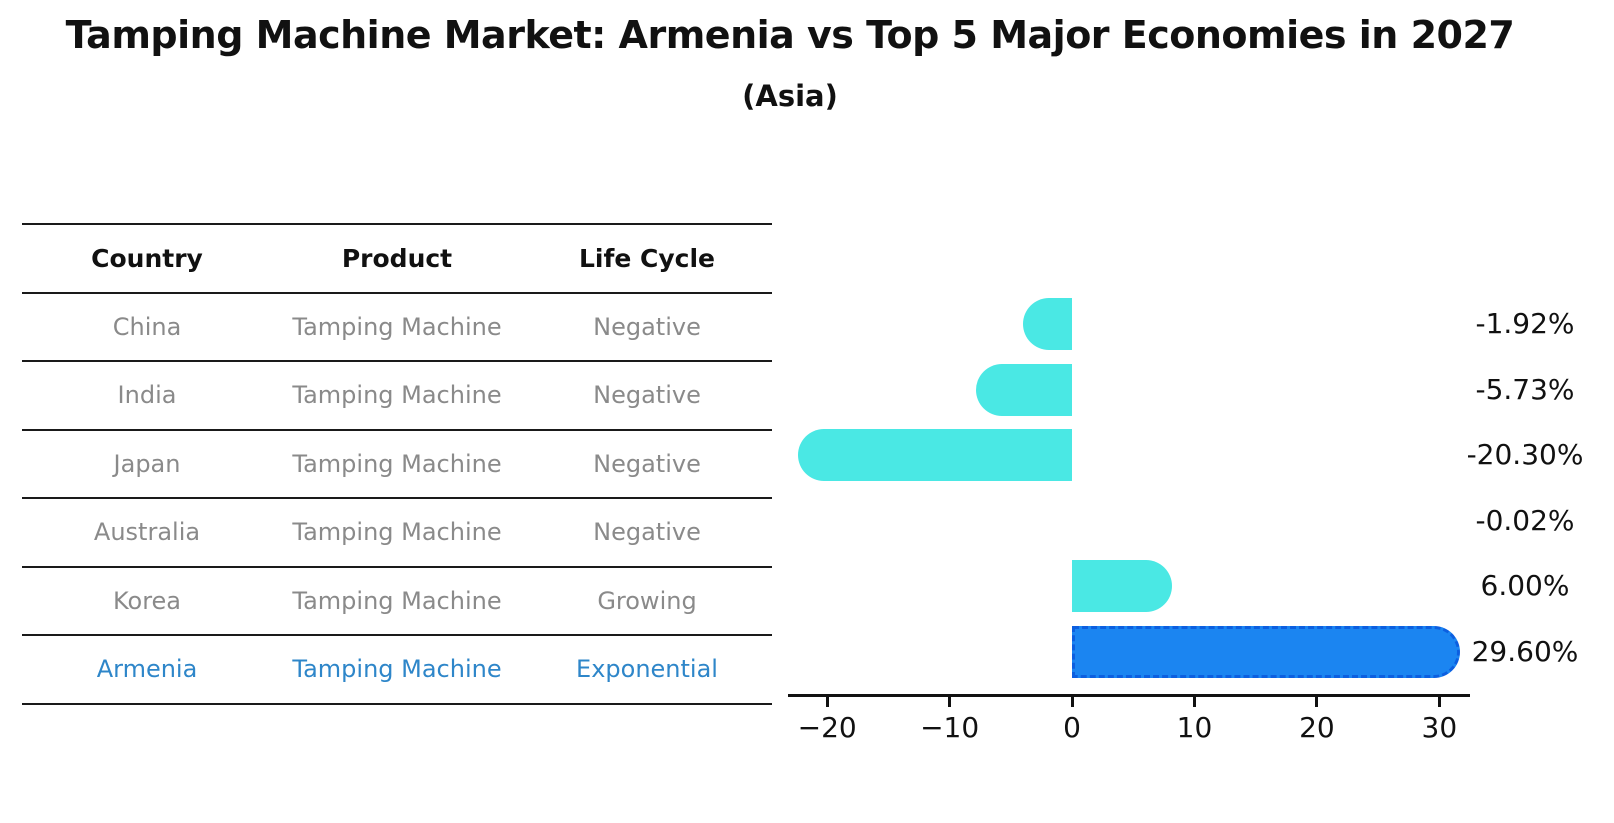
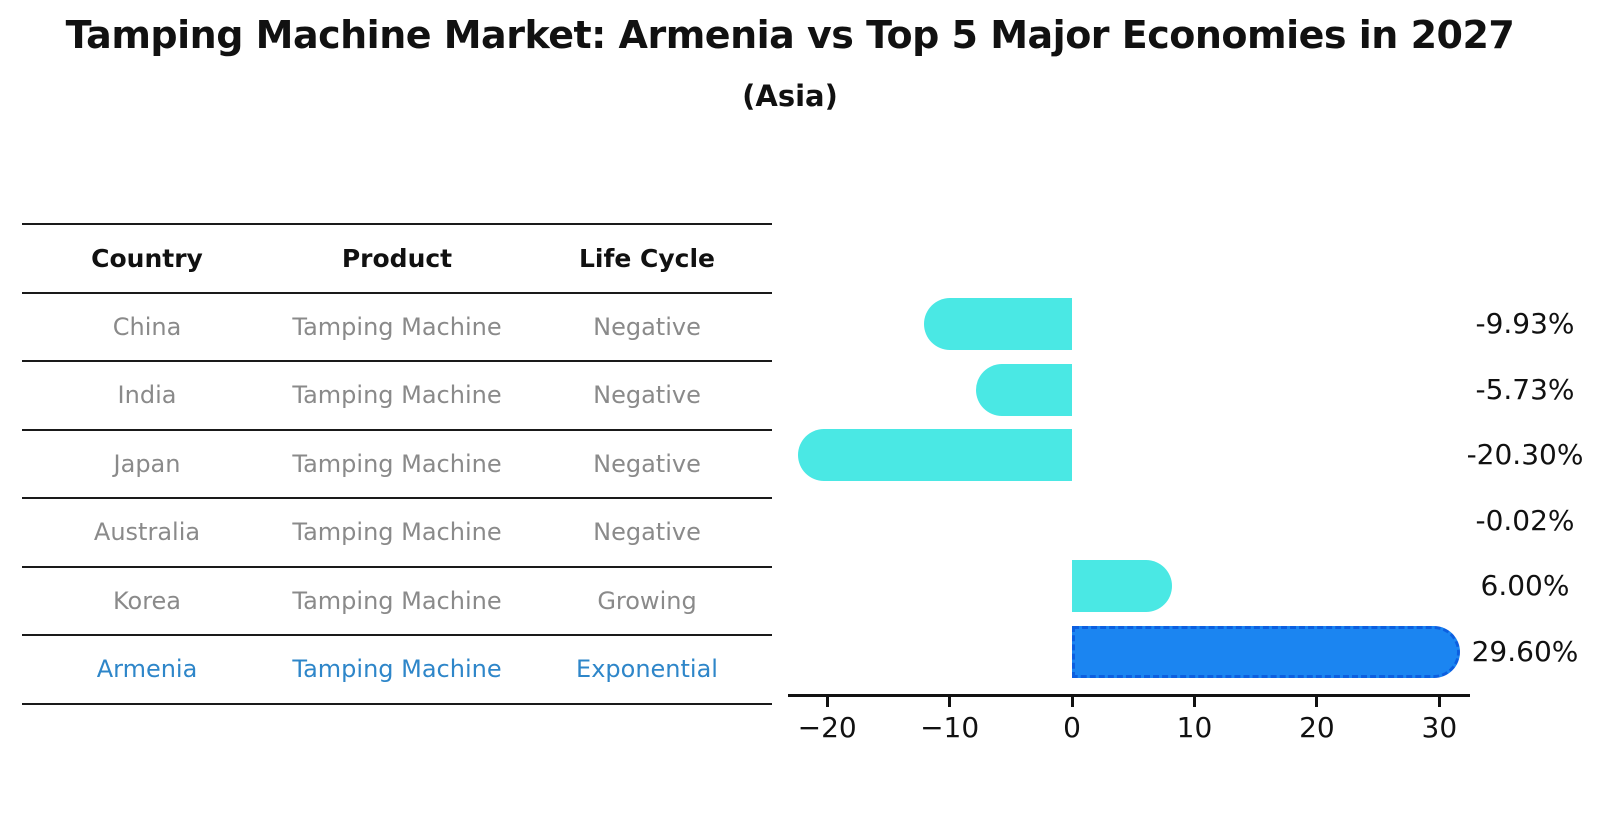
China: -1.92% -> -9.93%
